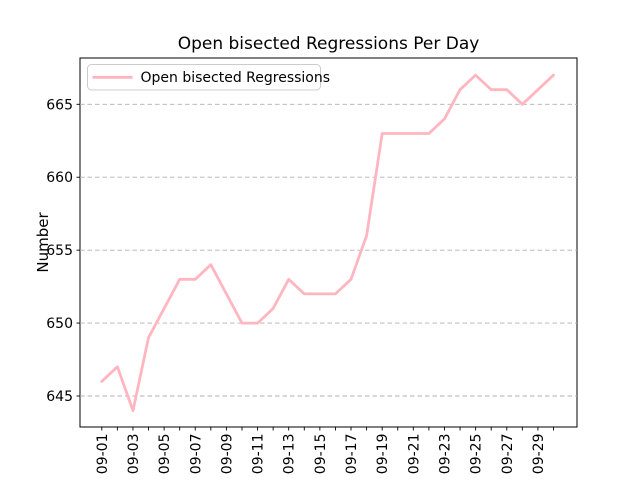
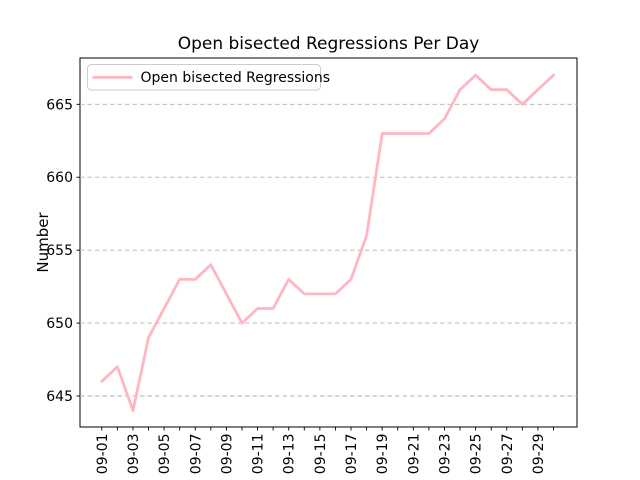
09-11: 650 -> 651
